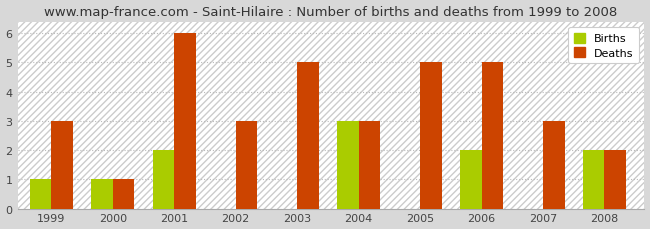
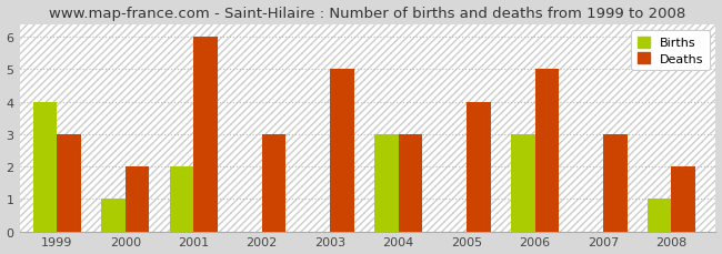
Births/1999: 1 -> 4
Deaths/2000: 1 -> 2
Deaths/2005: 5 -> 4
Births/2006: 2 -> 3
Births/2008: 2 -> 1
